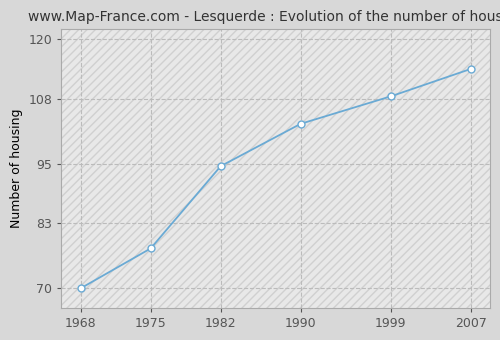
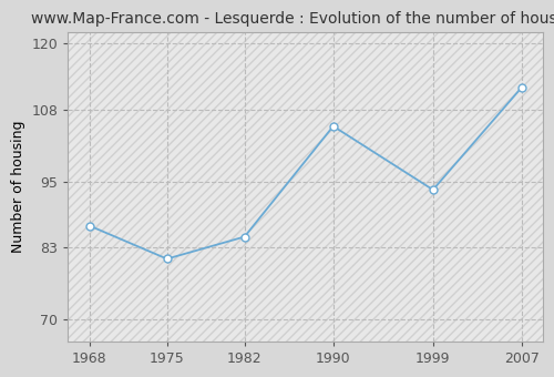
1968: 70.0 -> 87.0
1975: 78.0 -> 81.0
1982: 94.5 -> 85.0
1990: 103.0 -> 105.0
1999: 108.5 -> 93.5
2007: 114.0 -> 112.0
